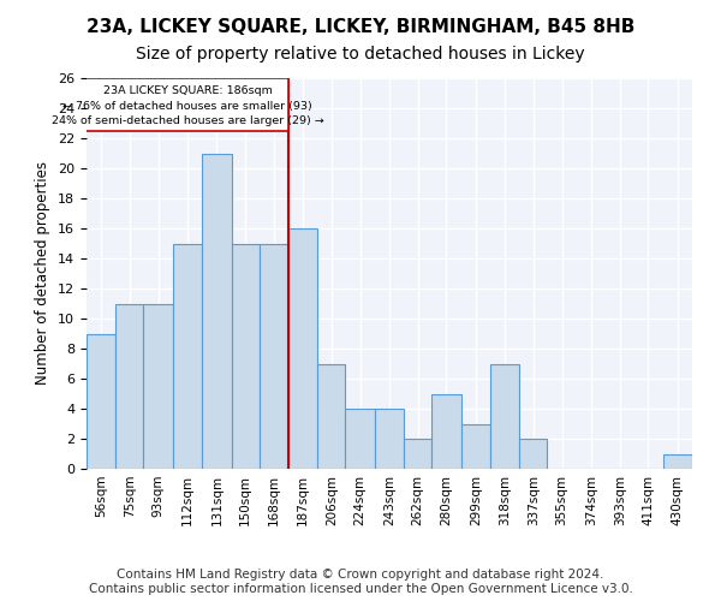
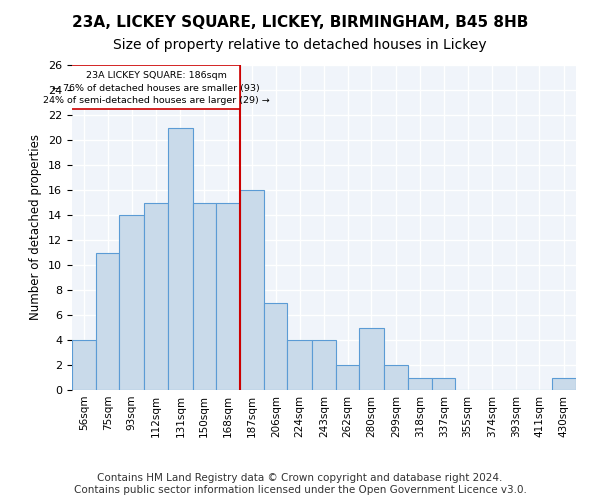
56sqm: 9 -> 4
93sqm: 11 -> 14
299sqm: 3 -> 2
318sqm: 7 -> 1
337sqm: 2 -> 1
